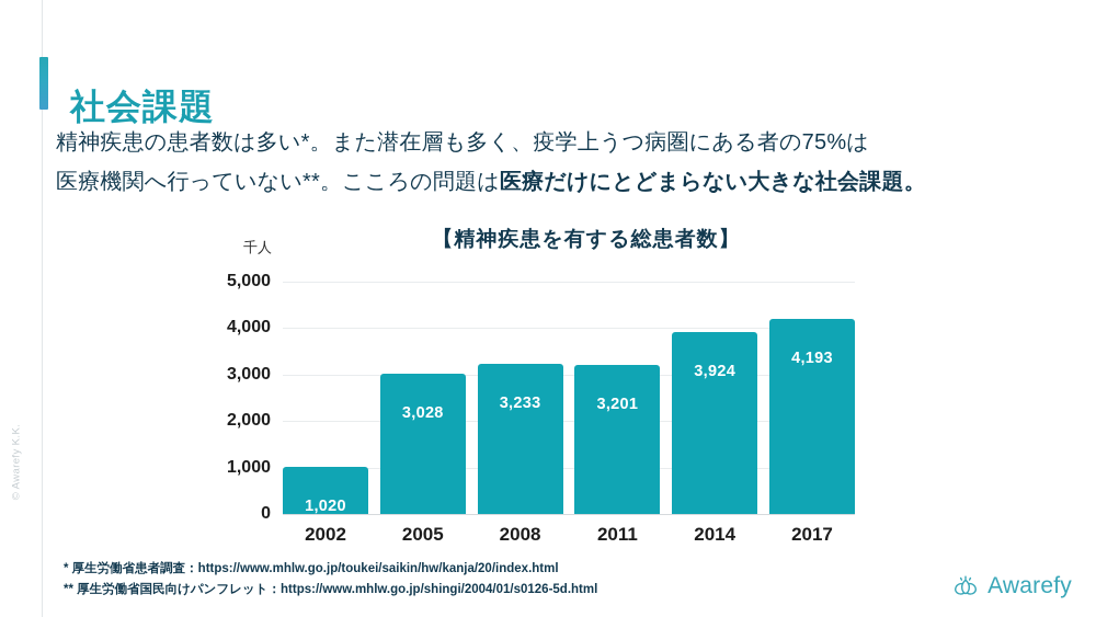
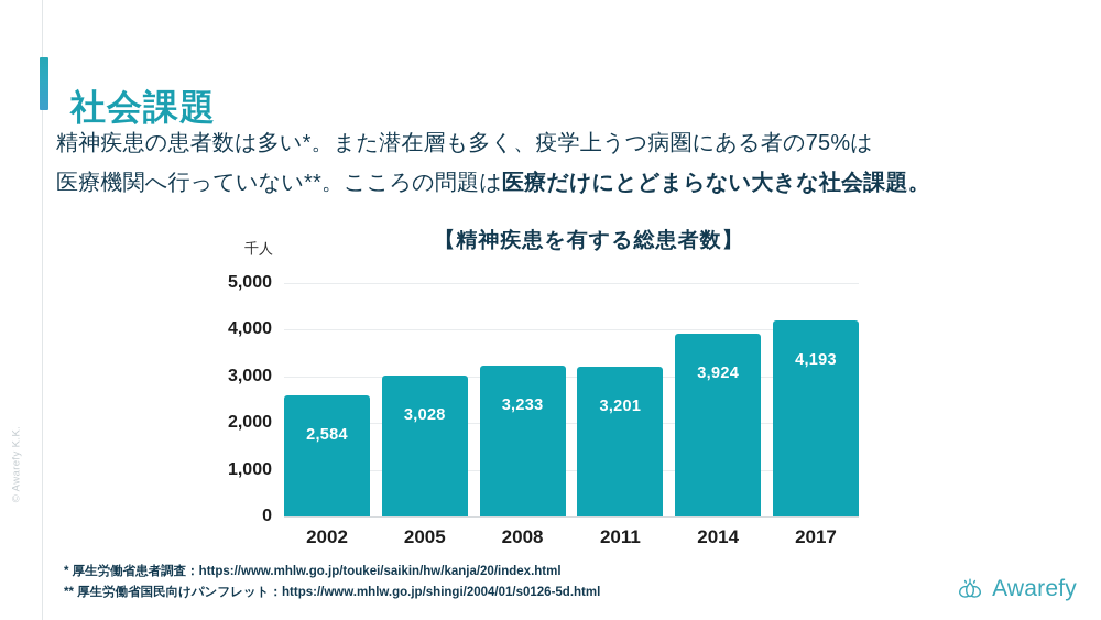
2002: 1,020 -> 2,584
